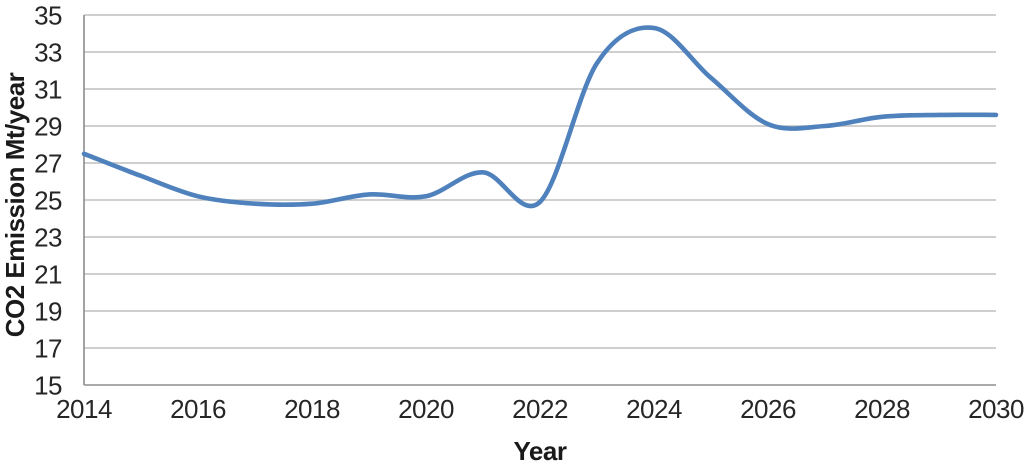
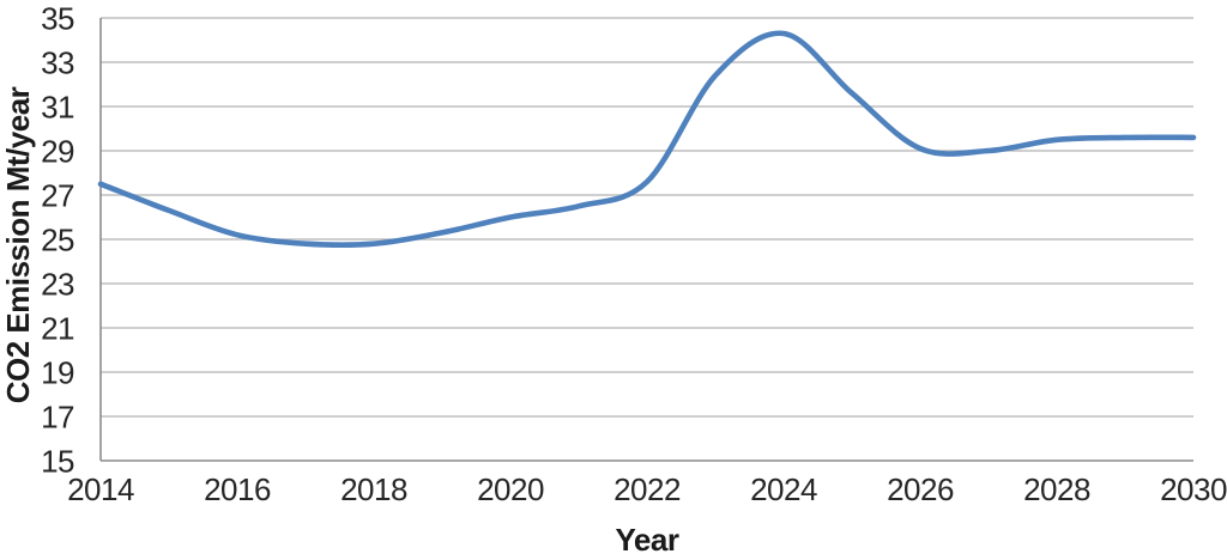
2020: 25.2 -> 26.0
2022: 24.9 -> 27.6
